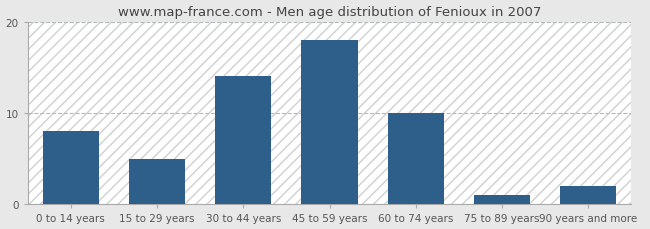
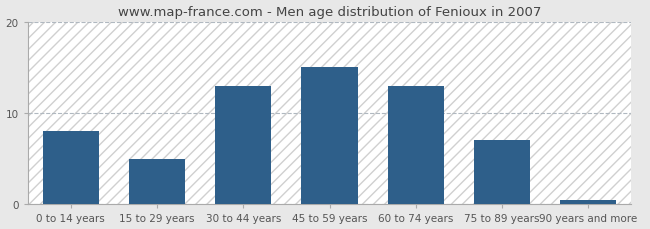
30 to 44 years: 14.0 -> 13.0
45 to 59 years: 18.0 -> 15.0
60 to 74 years: 10.0 -> 13.0
75 to 89 years: 1.0 -> 7.0
90 years and more: 2.0 -> 0.5
